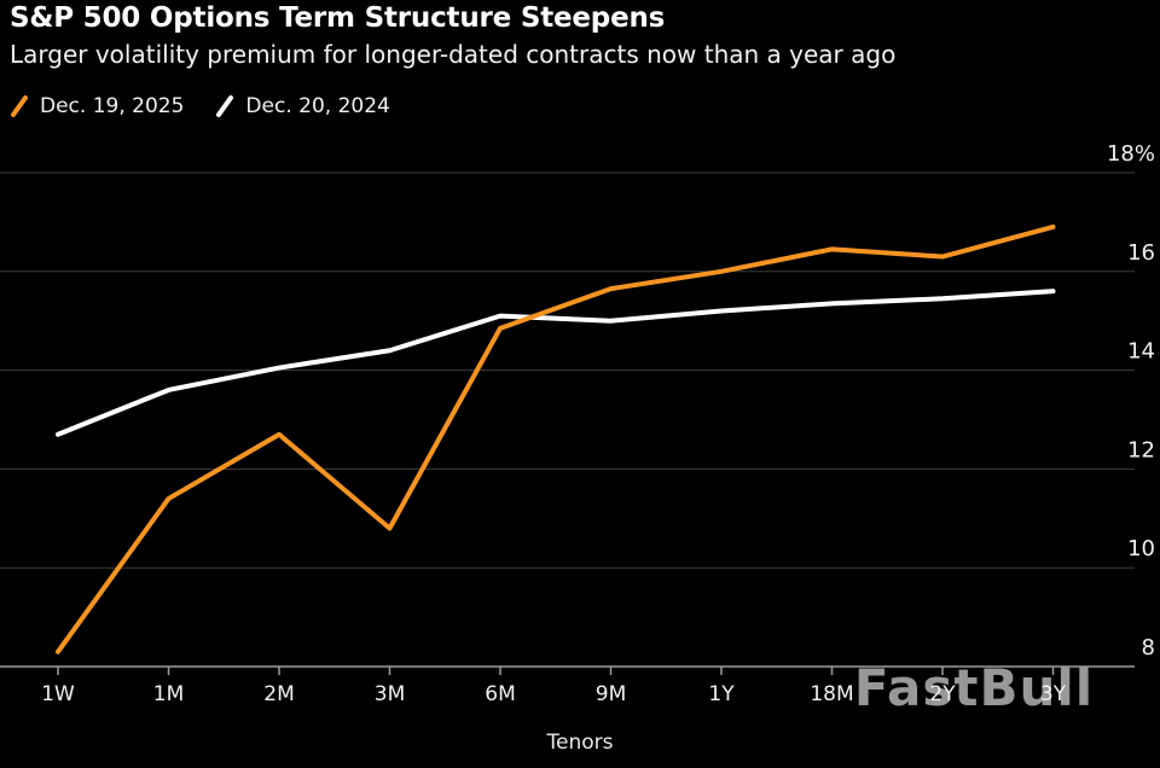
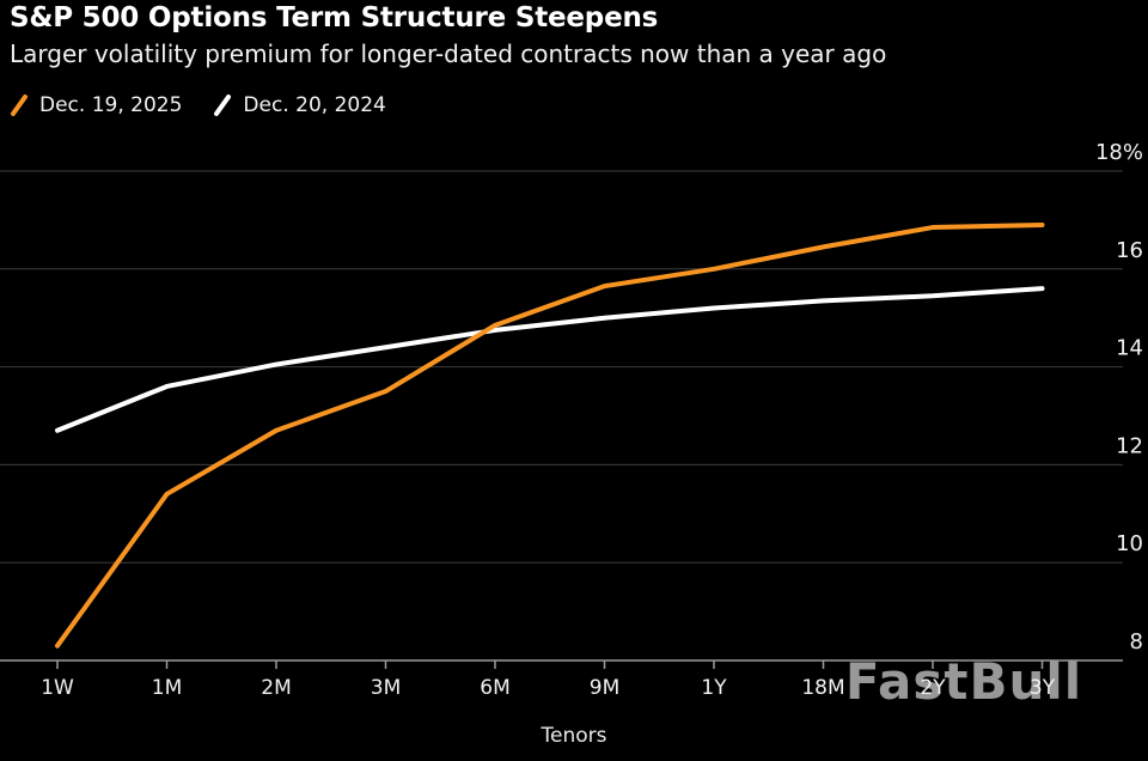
Dec. 19, 2025/3M: 10.8% -> 13.5%
Dec. 20, 2024/6M: 15.1% -> 14.8%
Dec. 19, 2025/2Y: 16.3% -> 16.9%
